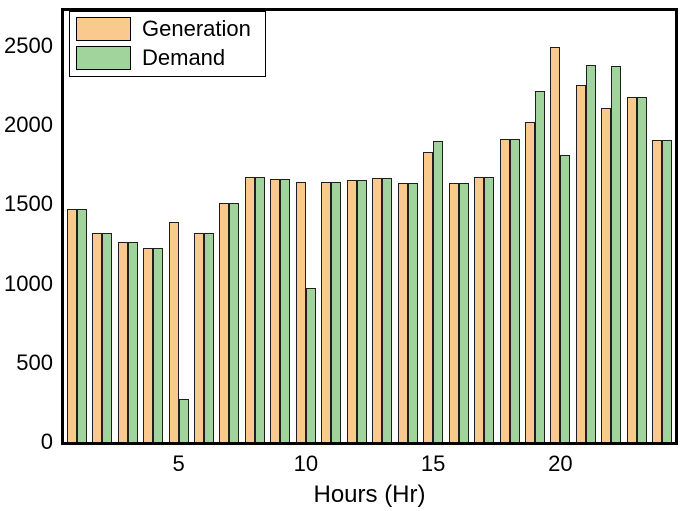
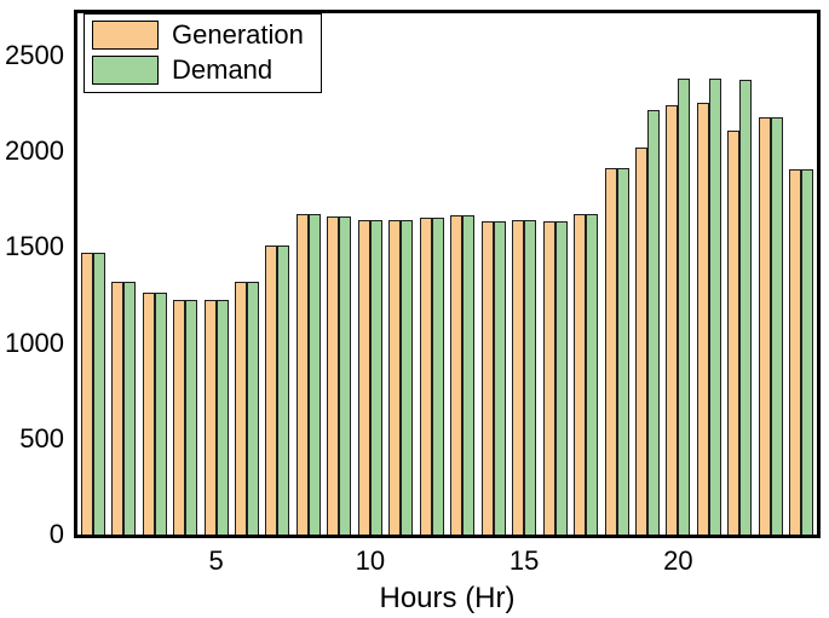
Generation/5: 1390 -> 1220
Demand/5: 270 -> 1220
Demand/10: 970 -> 1640
Generation/15: 1830 -> 1640
Demand/15: 1900 -> 1640
Generation/20: 2490 -> 2240
Demand/20: 1810 -> 2380
